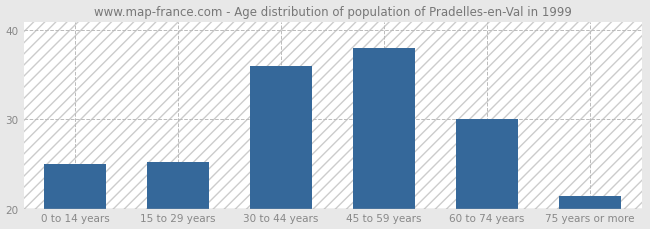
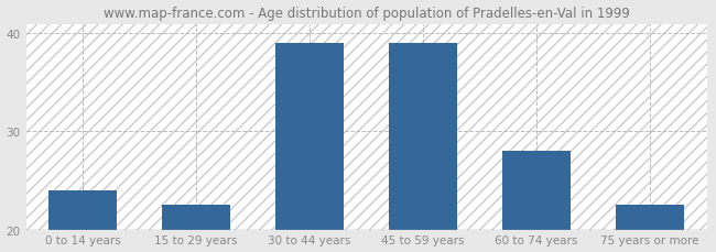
0 to 14 years: 25.0 -> 24.0
15 to 29 years: 25.2 -> 22.5
30 to 44 years: 36.0 -> 39.0
45 to 59 years: 38.0 -> 39.0
60 to 74 years: 30.0 -> 28.0
75 years or more: 21.4 -> 22.5
